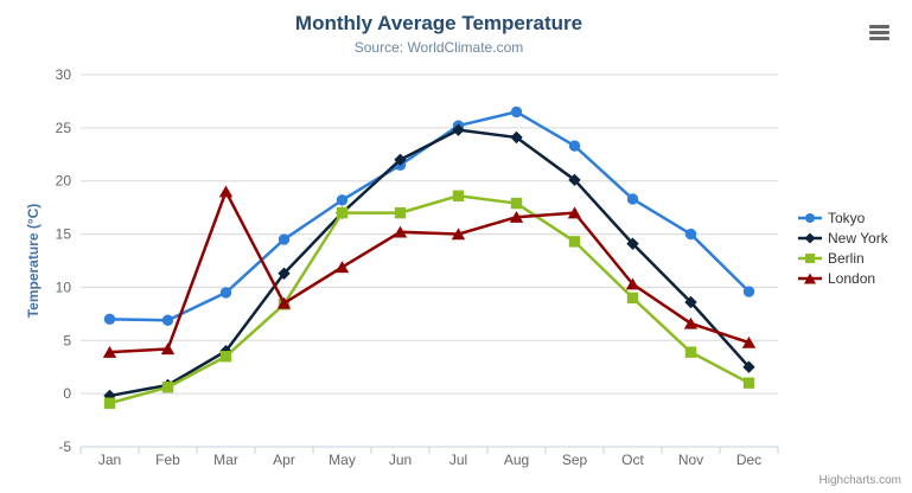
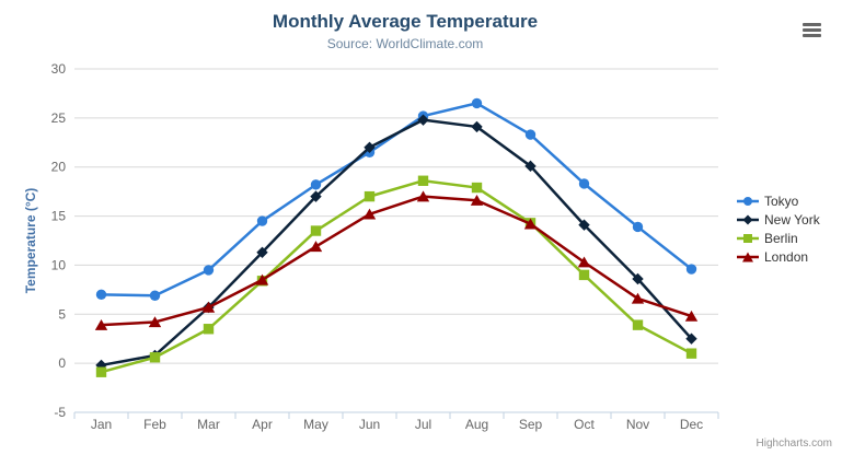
New York/Mar: 4 -> 6
London/Mar: 19 -> 6
Berlin/May: 17 -> 14
London/Jul: 15 -> 17
London/Sep: 17 -> 14
Tokyo/Nov: 15 -> 14
